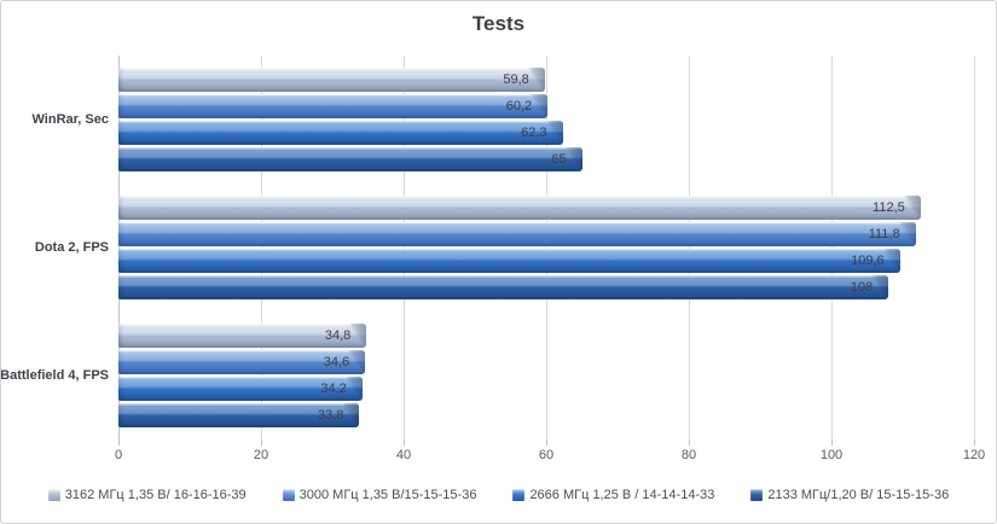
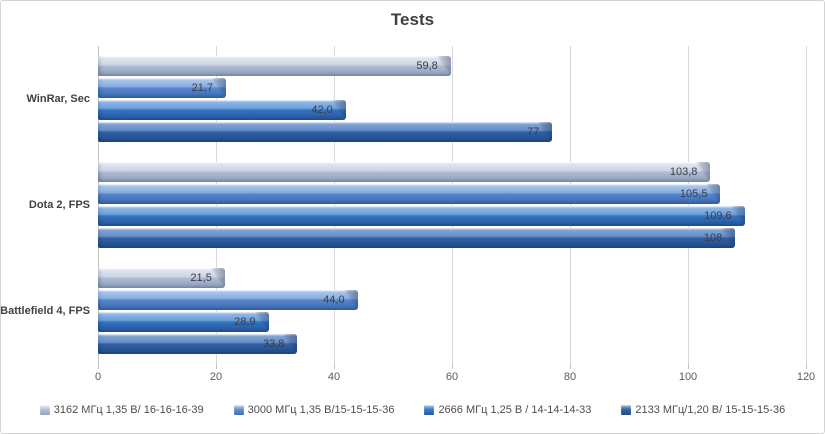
3000 МГц 1,35 В/15-15-15-36/WinRar, Sec: 60,2 -> 21,7
2666 МГц 1,25 В / 14-14-14-33/WinRar, Sec: 62,3 -> 42,0
2133 МГц/1,20 В/ 15-15-15-36/WinRar, Sec: 65 -> 77
3162 МГц 1,35 В/ 16-16-16-39/Dota 2, FPS: 112,5 -> 103,8
3000 МГц 1,35 В/15-15-15-36/Dota 2, FPS: 111,8 -> 105,5
3162 МГц 1,35 В/ 16-16-16-39/Battlefield 4, FPS: 34,8 -> 21,5
3000 МГц 1,35 В/15-15-15-36/Battlefield 4, FPS: 34,6 -> 44,0
2666 МГц 1,25 В / 14-14-14-33/Battlefield 4, FPS: 34,2 -> 28,9
